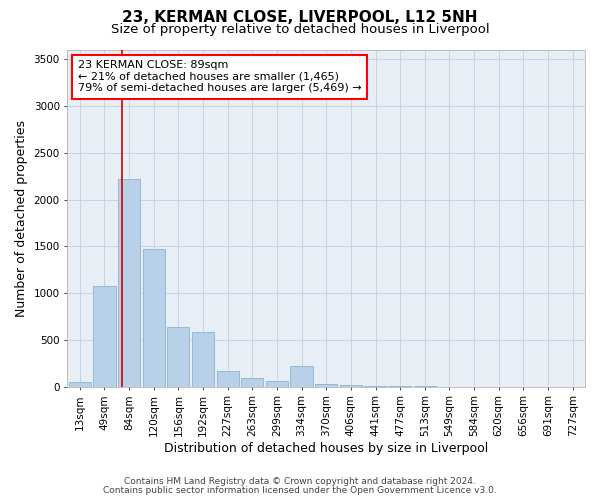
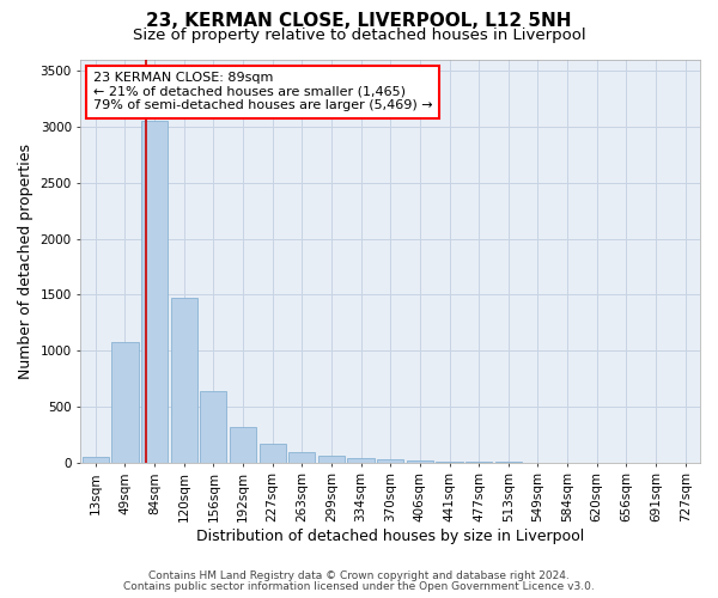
84sqm: 2220 -> 3050
192sqm: 580 -> 320
334sqm: 220 -> 40
